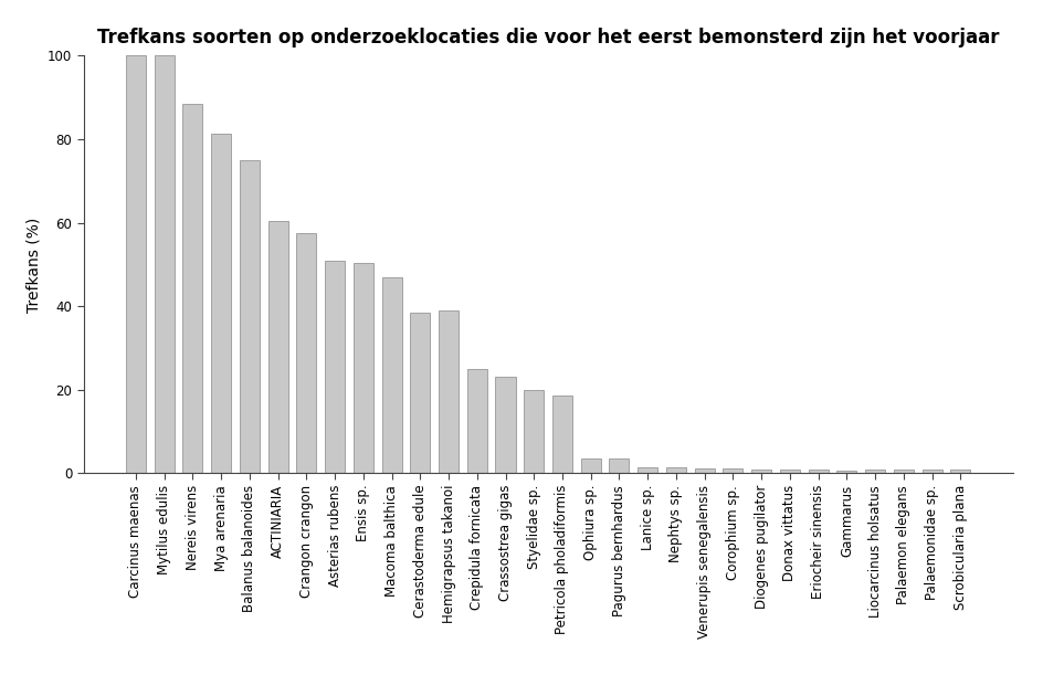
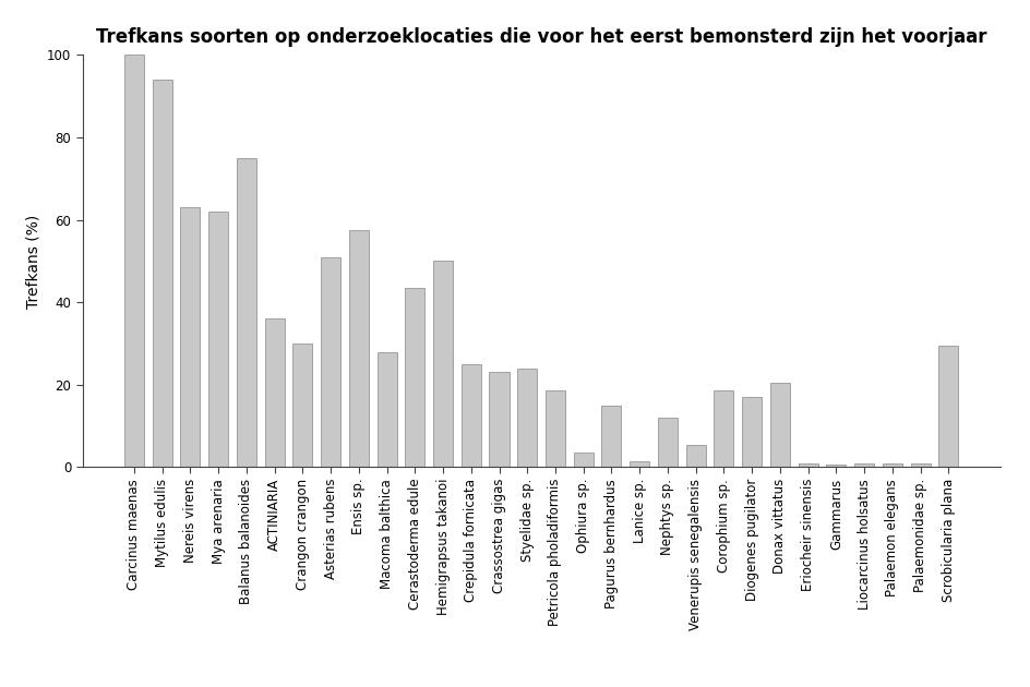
Mytilus edulis: 100.0 -> 94.0
Nereis virens: 88.5 -> 63.0
Mya arenaria: 81.2 -> 62.0
ACTINIARIA: 60.5 -> 36.0
Crangon crangon: 57.5 -> 30.0
Ensis sp.: 50.5 -> 57.5
Macoma balthica: 47.0 -> 28.0
Cerastoderma edule: 38.5 -> 43.5
Hemigrapsus takanoi: 39.0 -> 50.0
Styelidae sp.: 20.0 -> 24.0
Pagurus bernhardus: 3.5 -> 15.0
Nephtys sp.: 1.5 -> 12.0
Venerupis senegalensis: 1.2 -> 5.5
Corophium sp.: 1.2 -> 18.5
Diogenes pugilator: 1.0 -> 17.0
Donax vittatus: 1.0 -> 20.5
Scrobicularia plana: 1.0 -> 29.5
